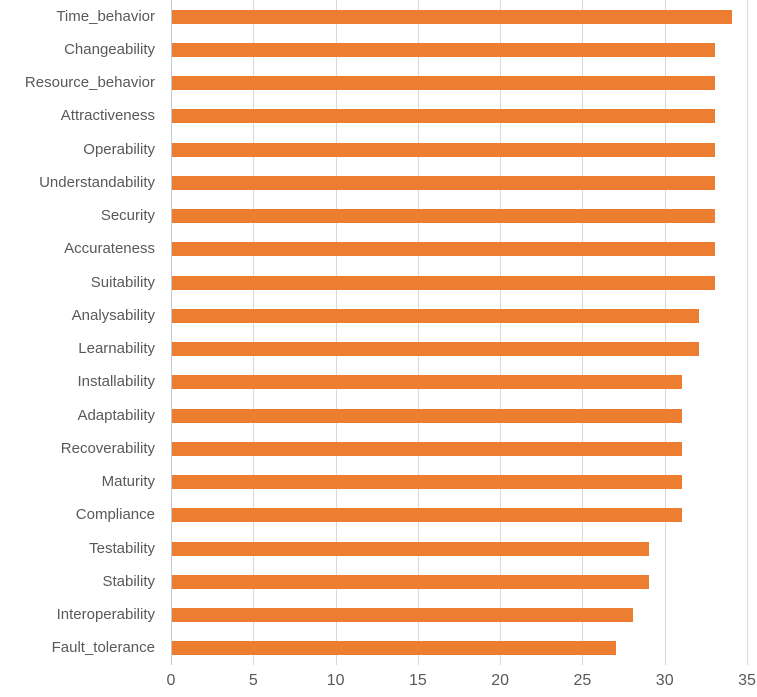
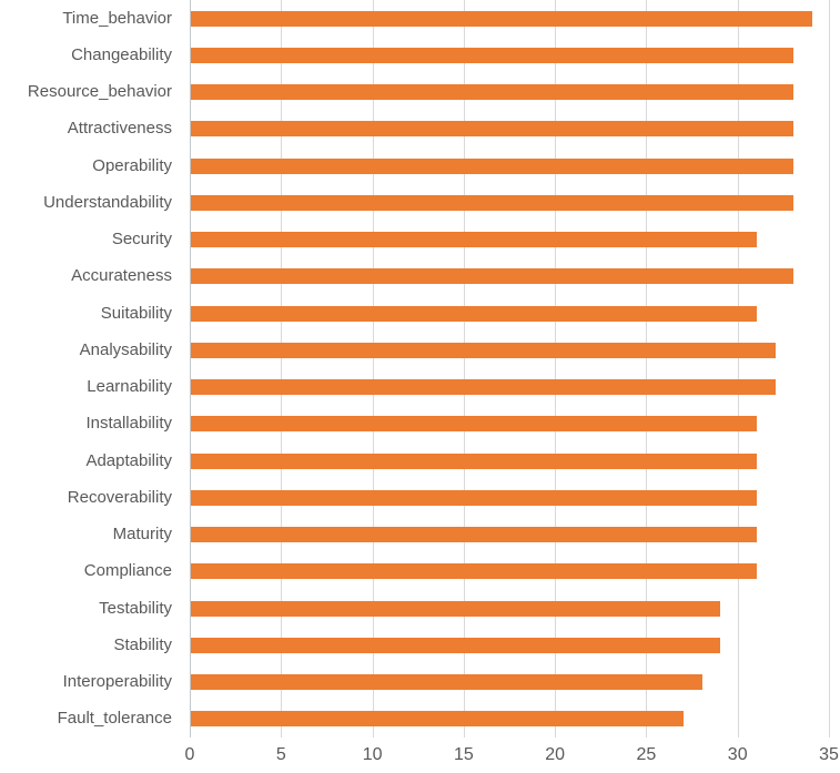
Security: 33 -> 31
Suitability: 33 -> 31
